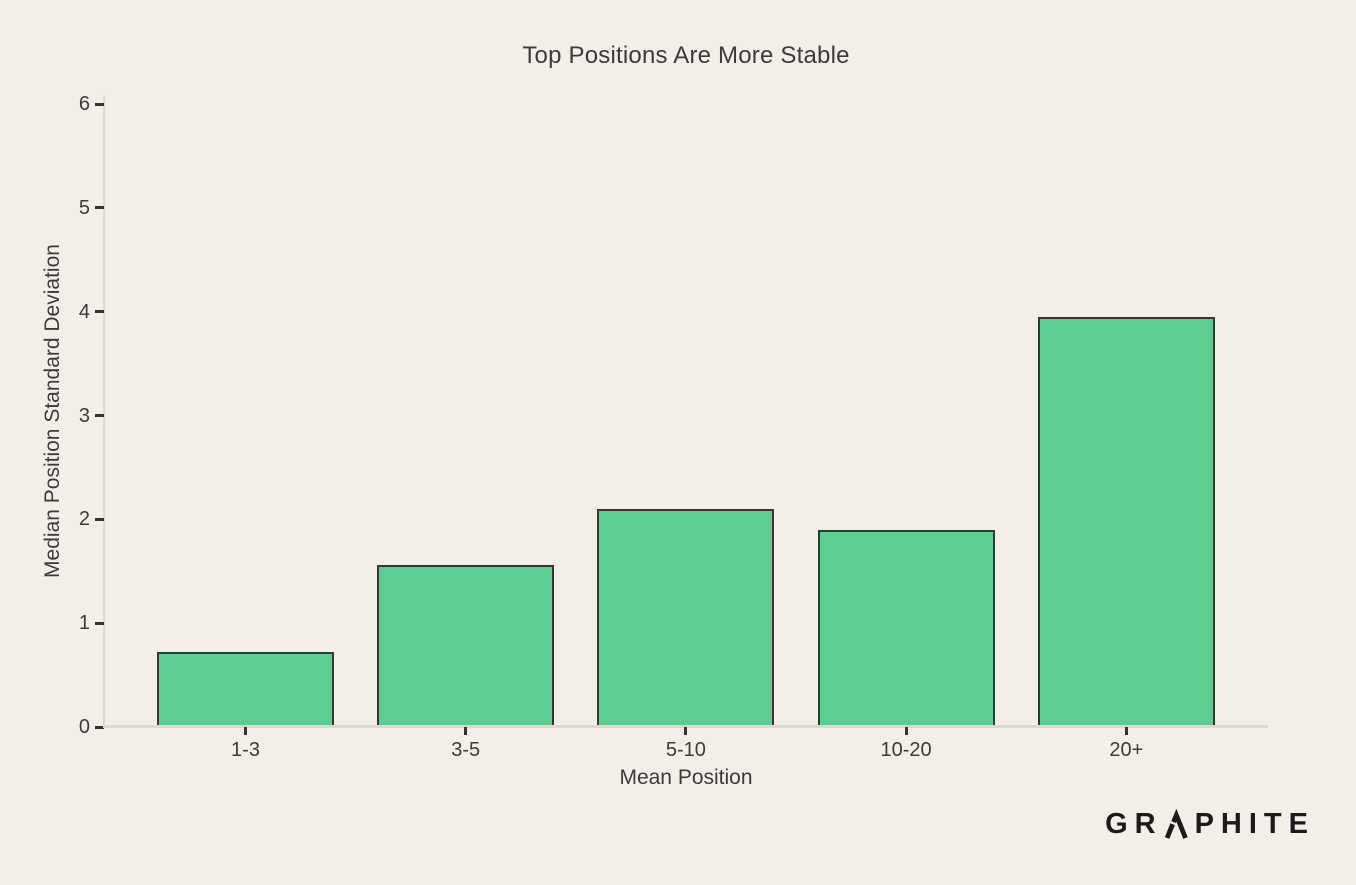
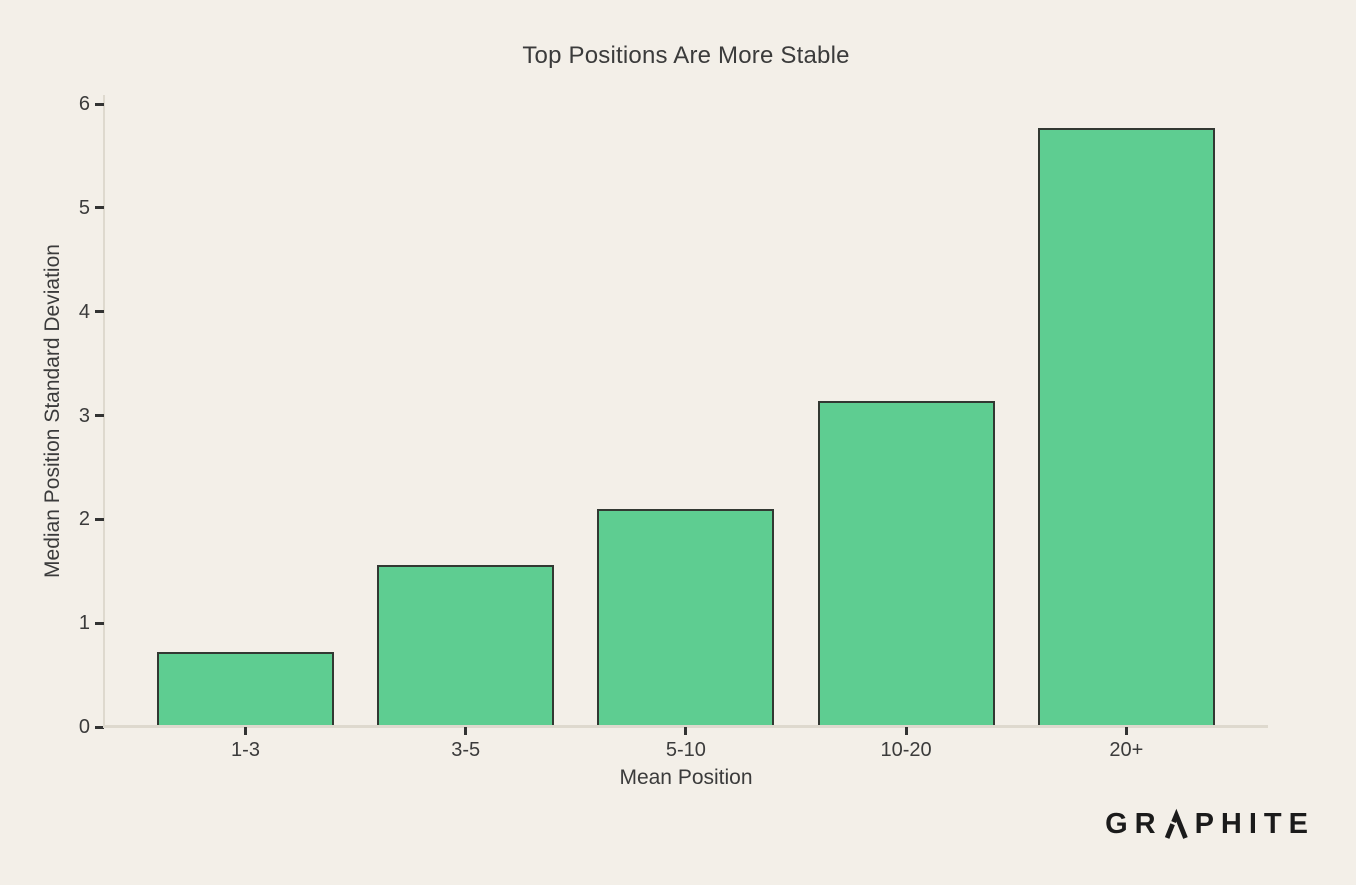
10-20: 1.90 -> 3.14
20+: 3.95 -> 5.77
